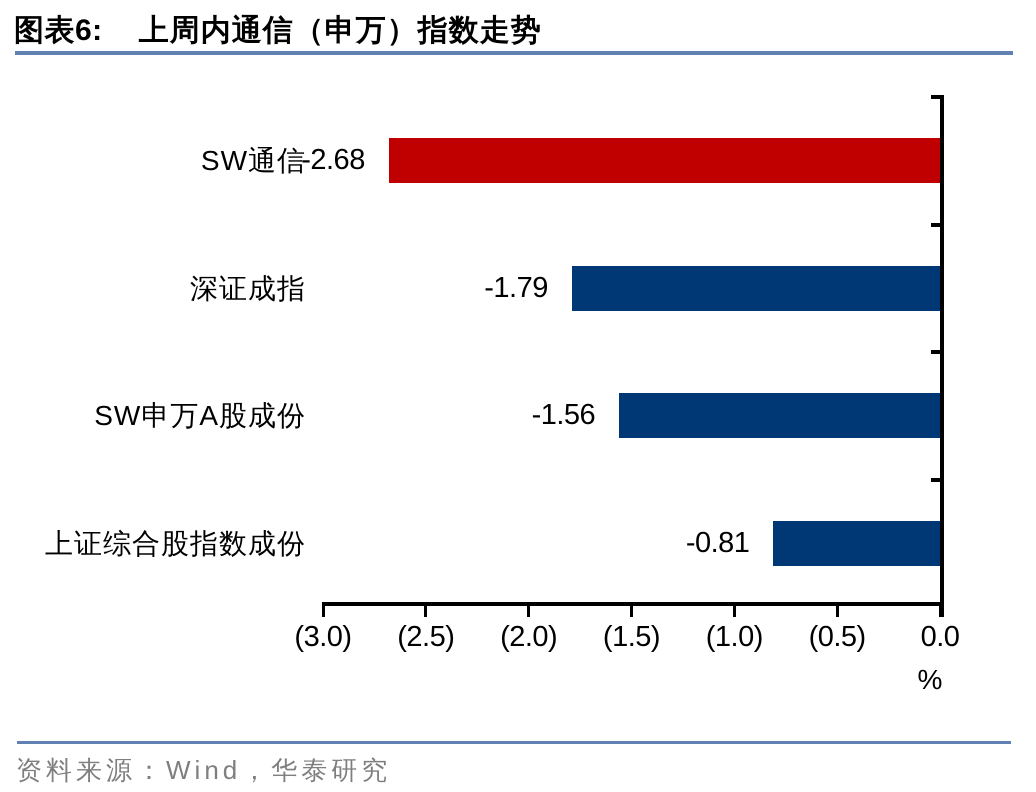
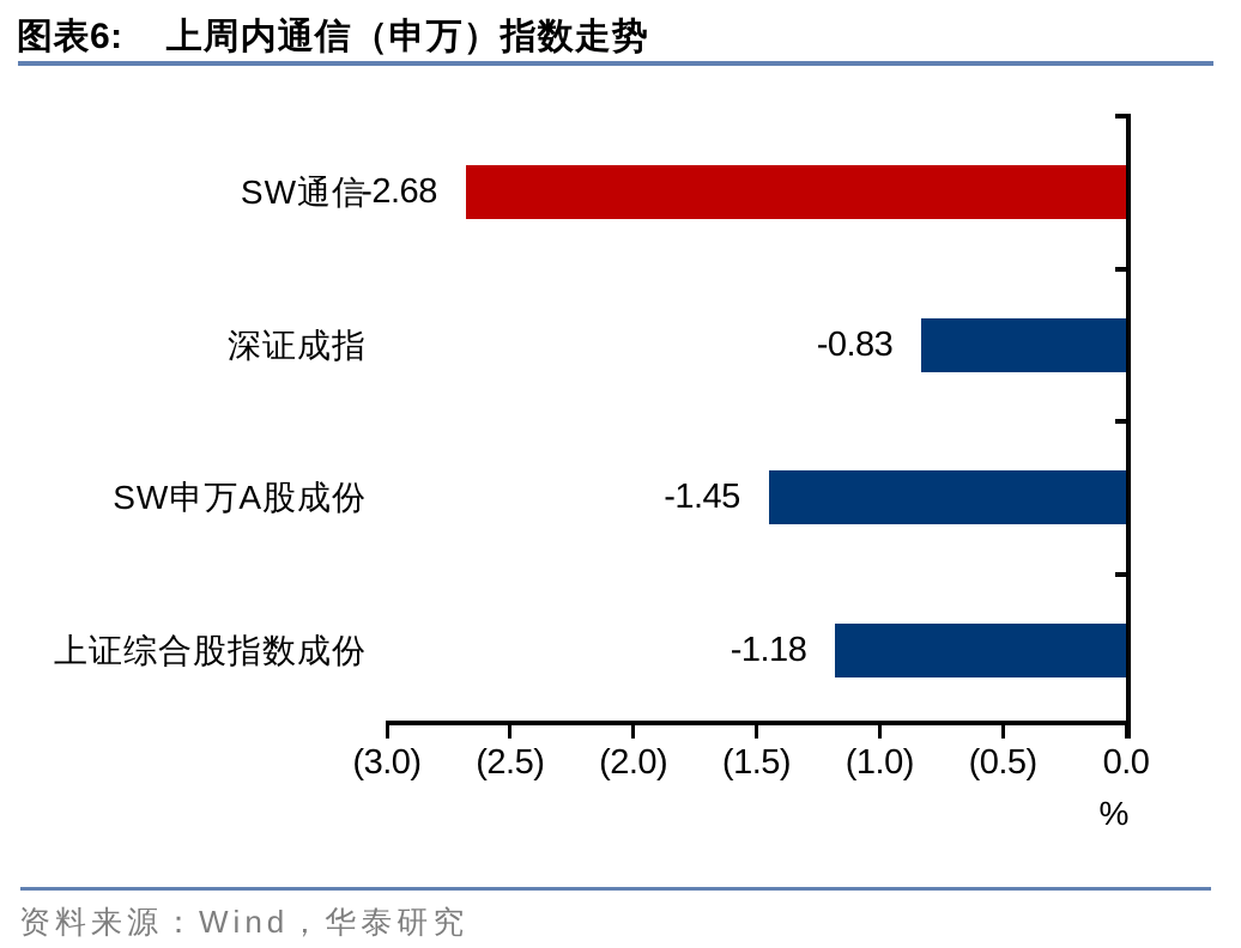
深证成指: -1.79 -> -0.83
SW申万A股成份: -1.56 -> -1.45
上证综合股指数成份: -0.81 -> -1.18
